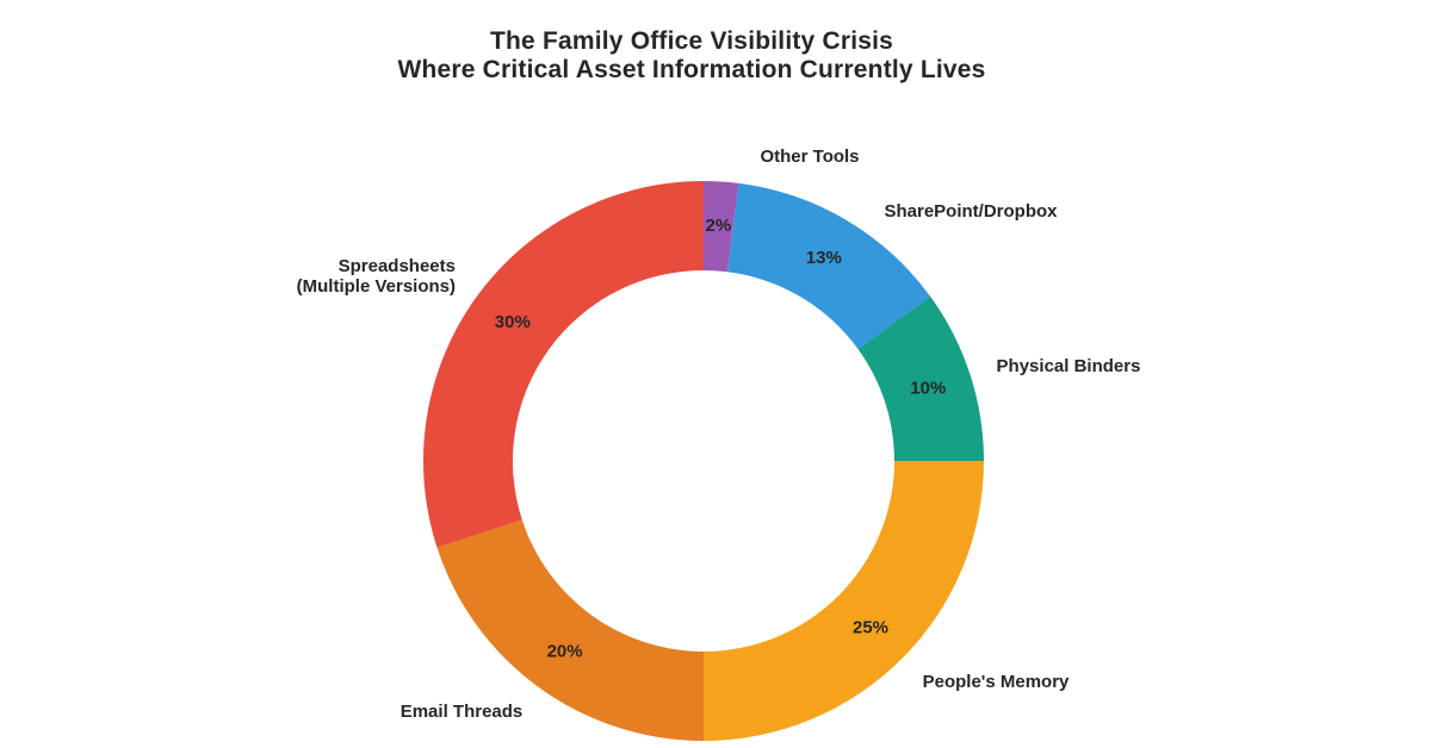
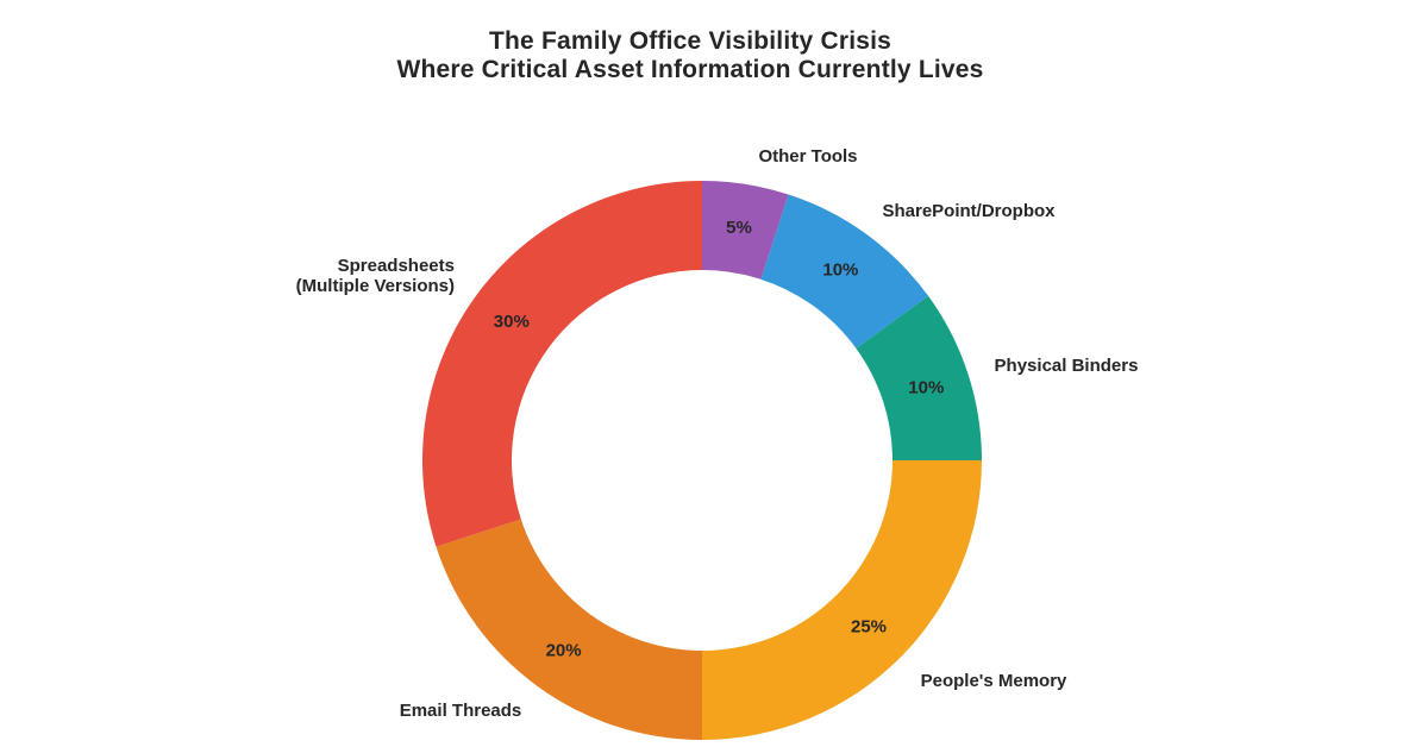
Other Tools: 2% -> 5%
SharePoint/Dropbox: 13% -> 10%
